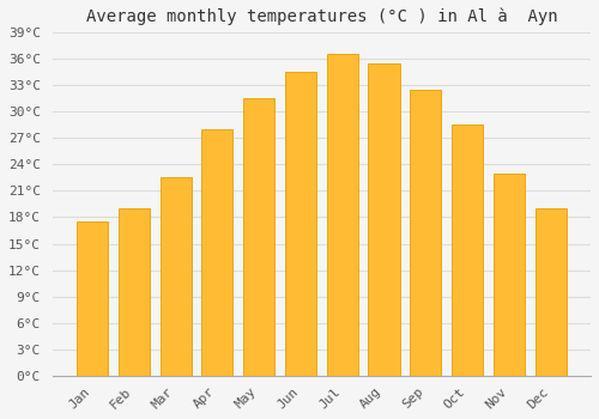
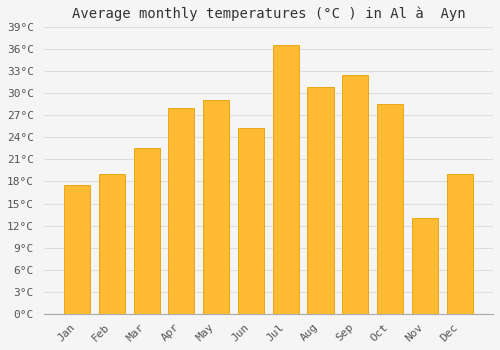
May: 31.5°C -> 29.0°C
Jun: 34.5°C -> 25.2°C
Aug: 35.5°C -> 30.8°C
Nov: 23.0°C -> 13.0°C
